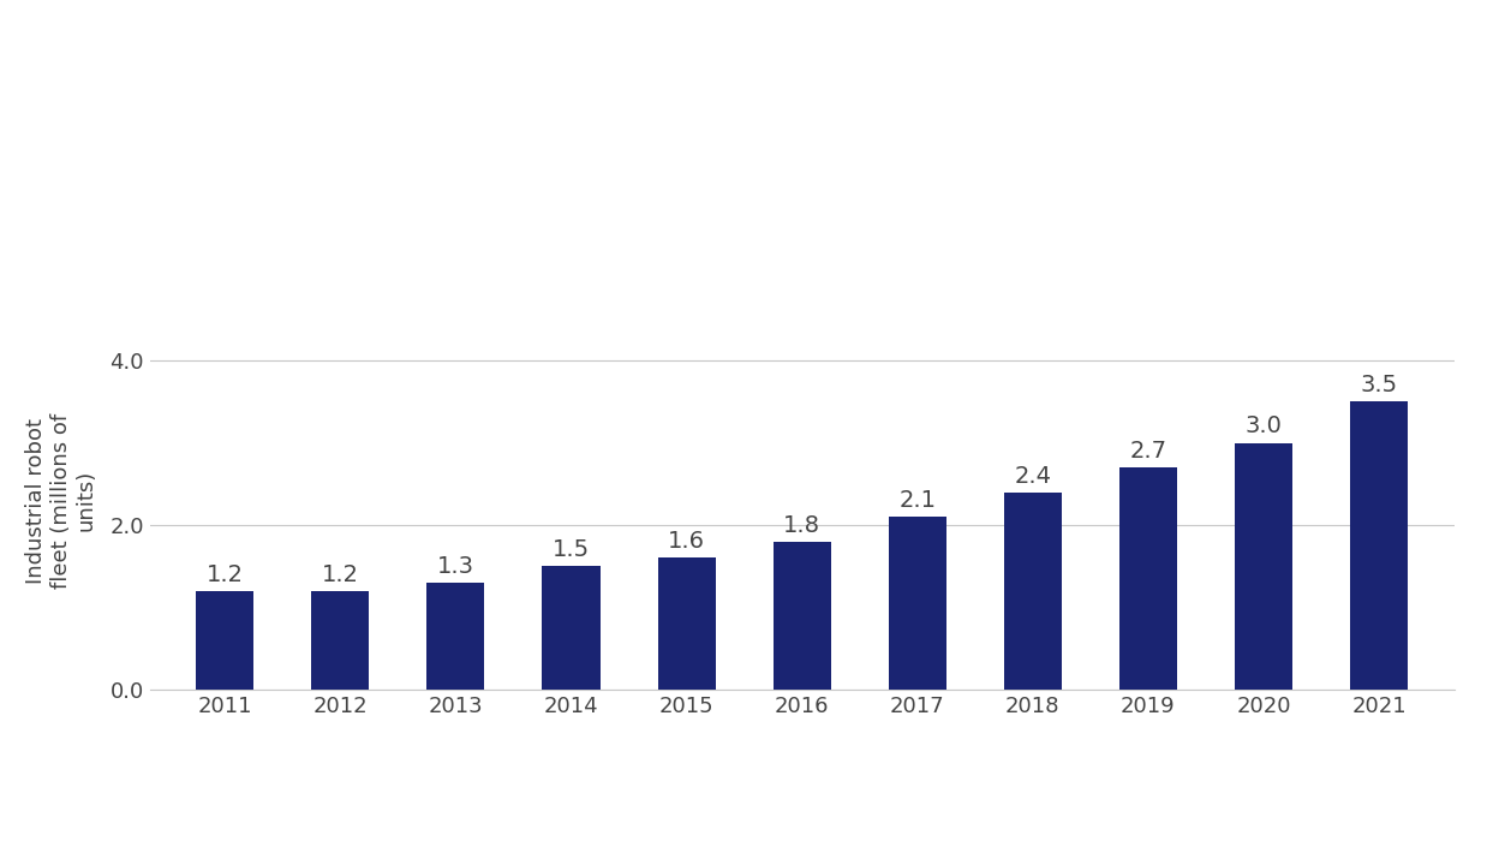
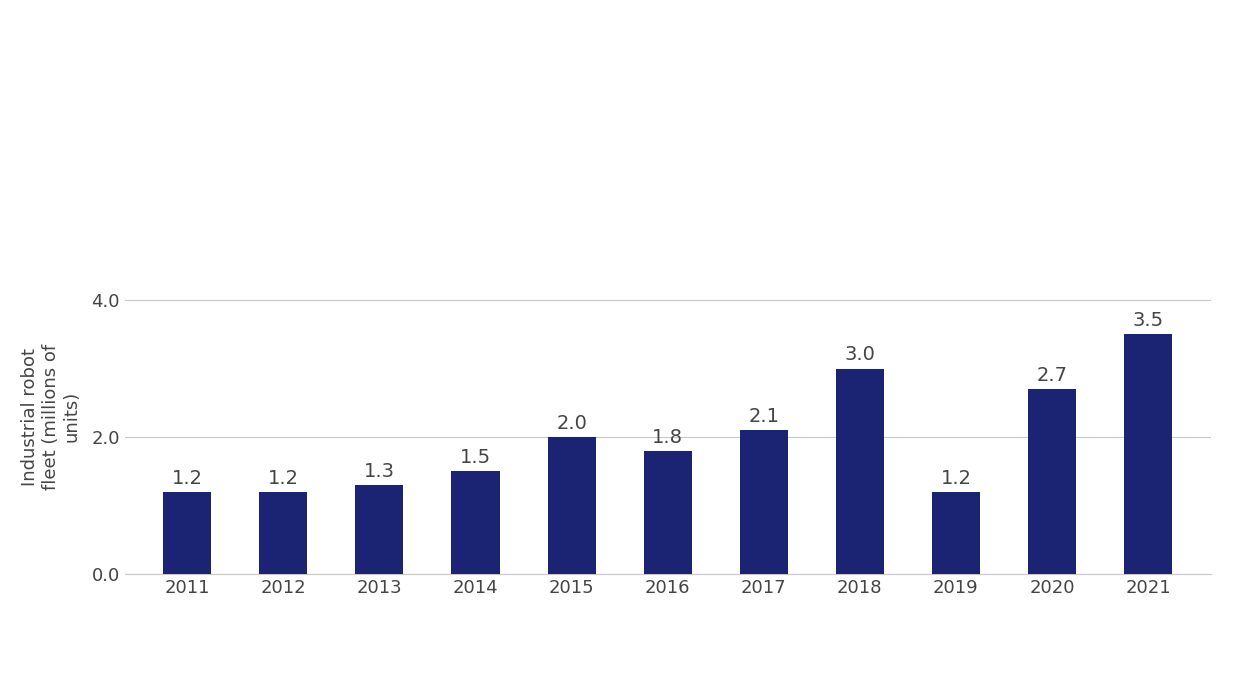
2015: 1.6 -> 2.0
2018: 2.4 -> 3.0
2019: 2.7 -> 1.2
2020: 3.0 -> 2.7
